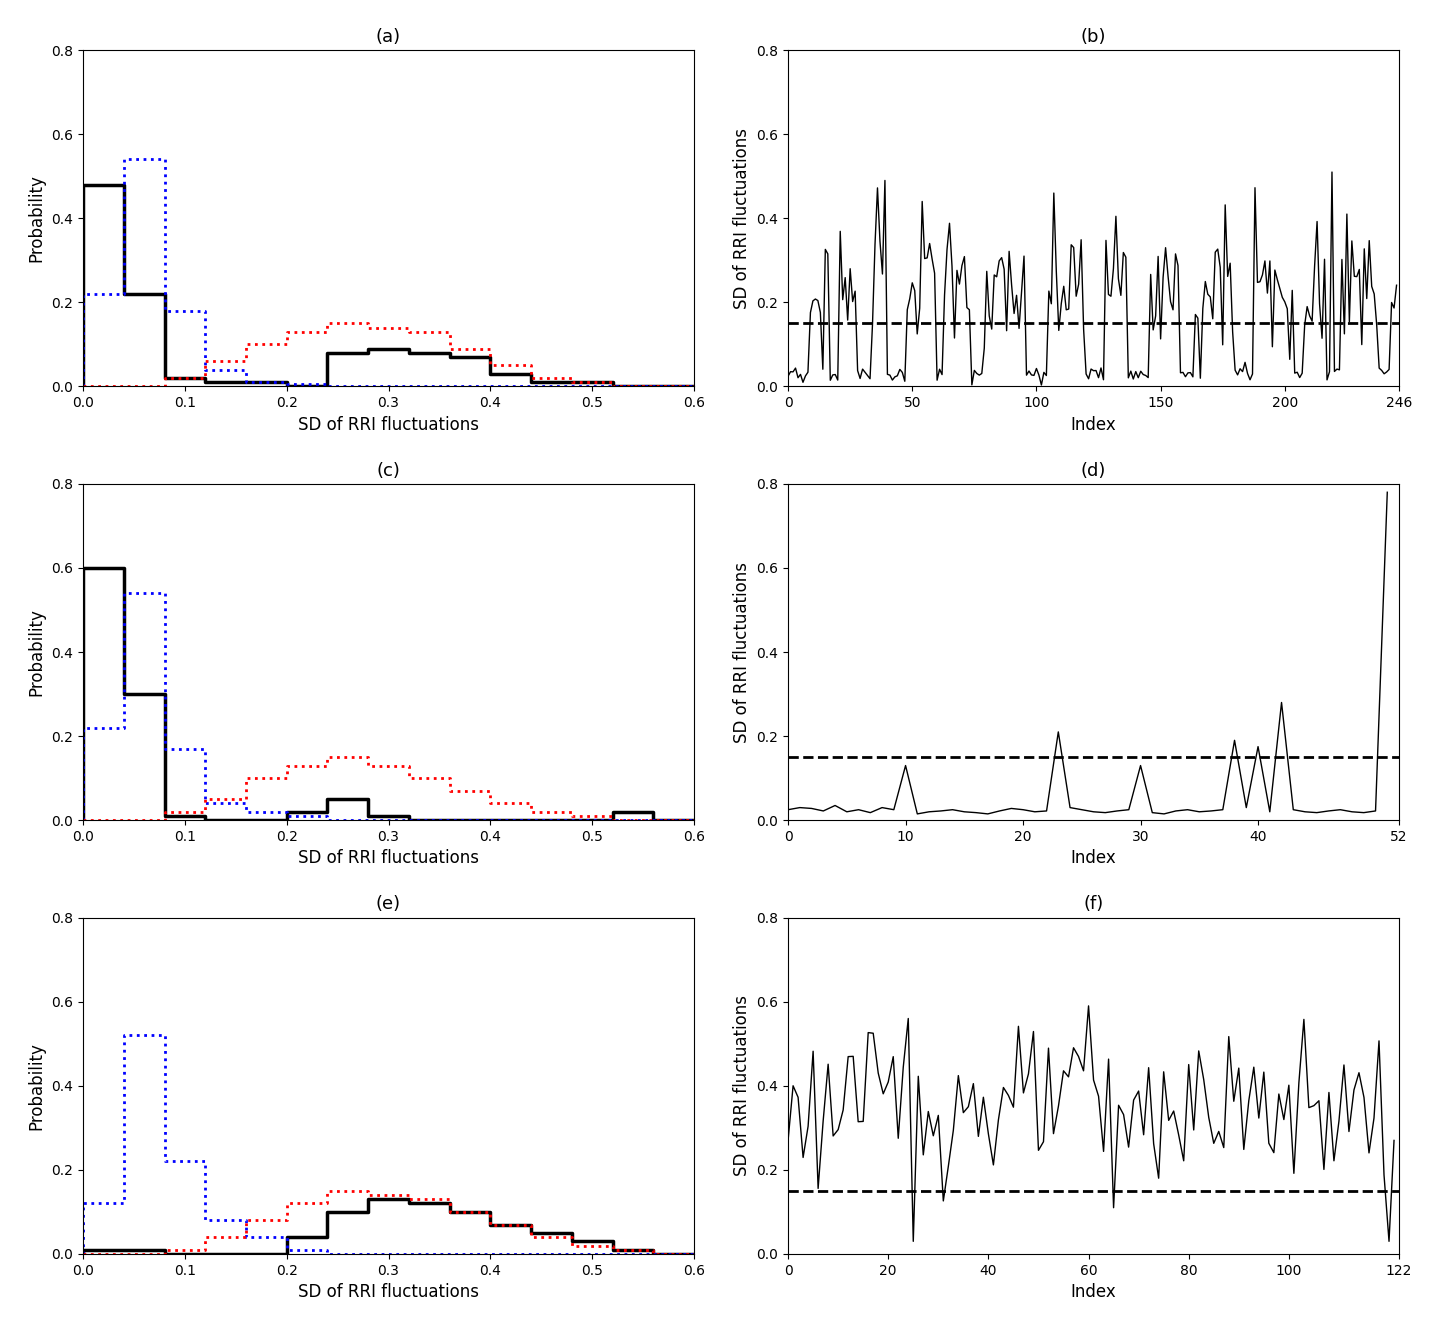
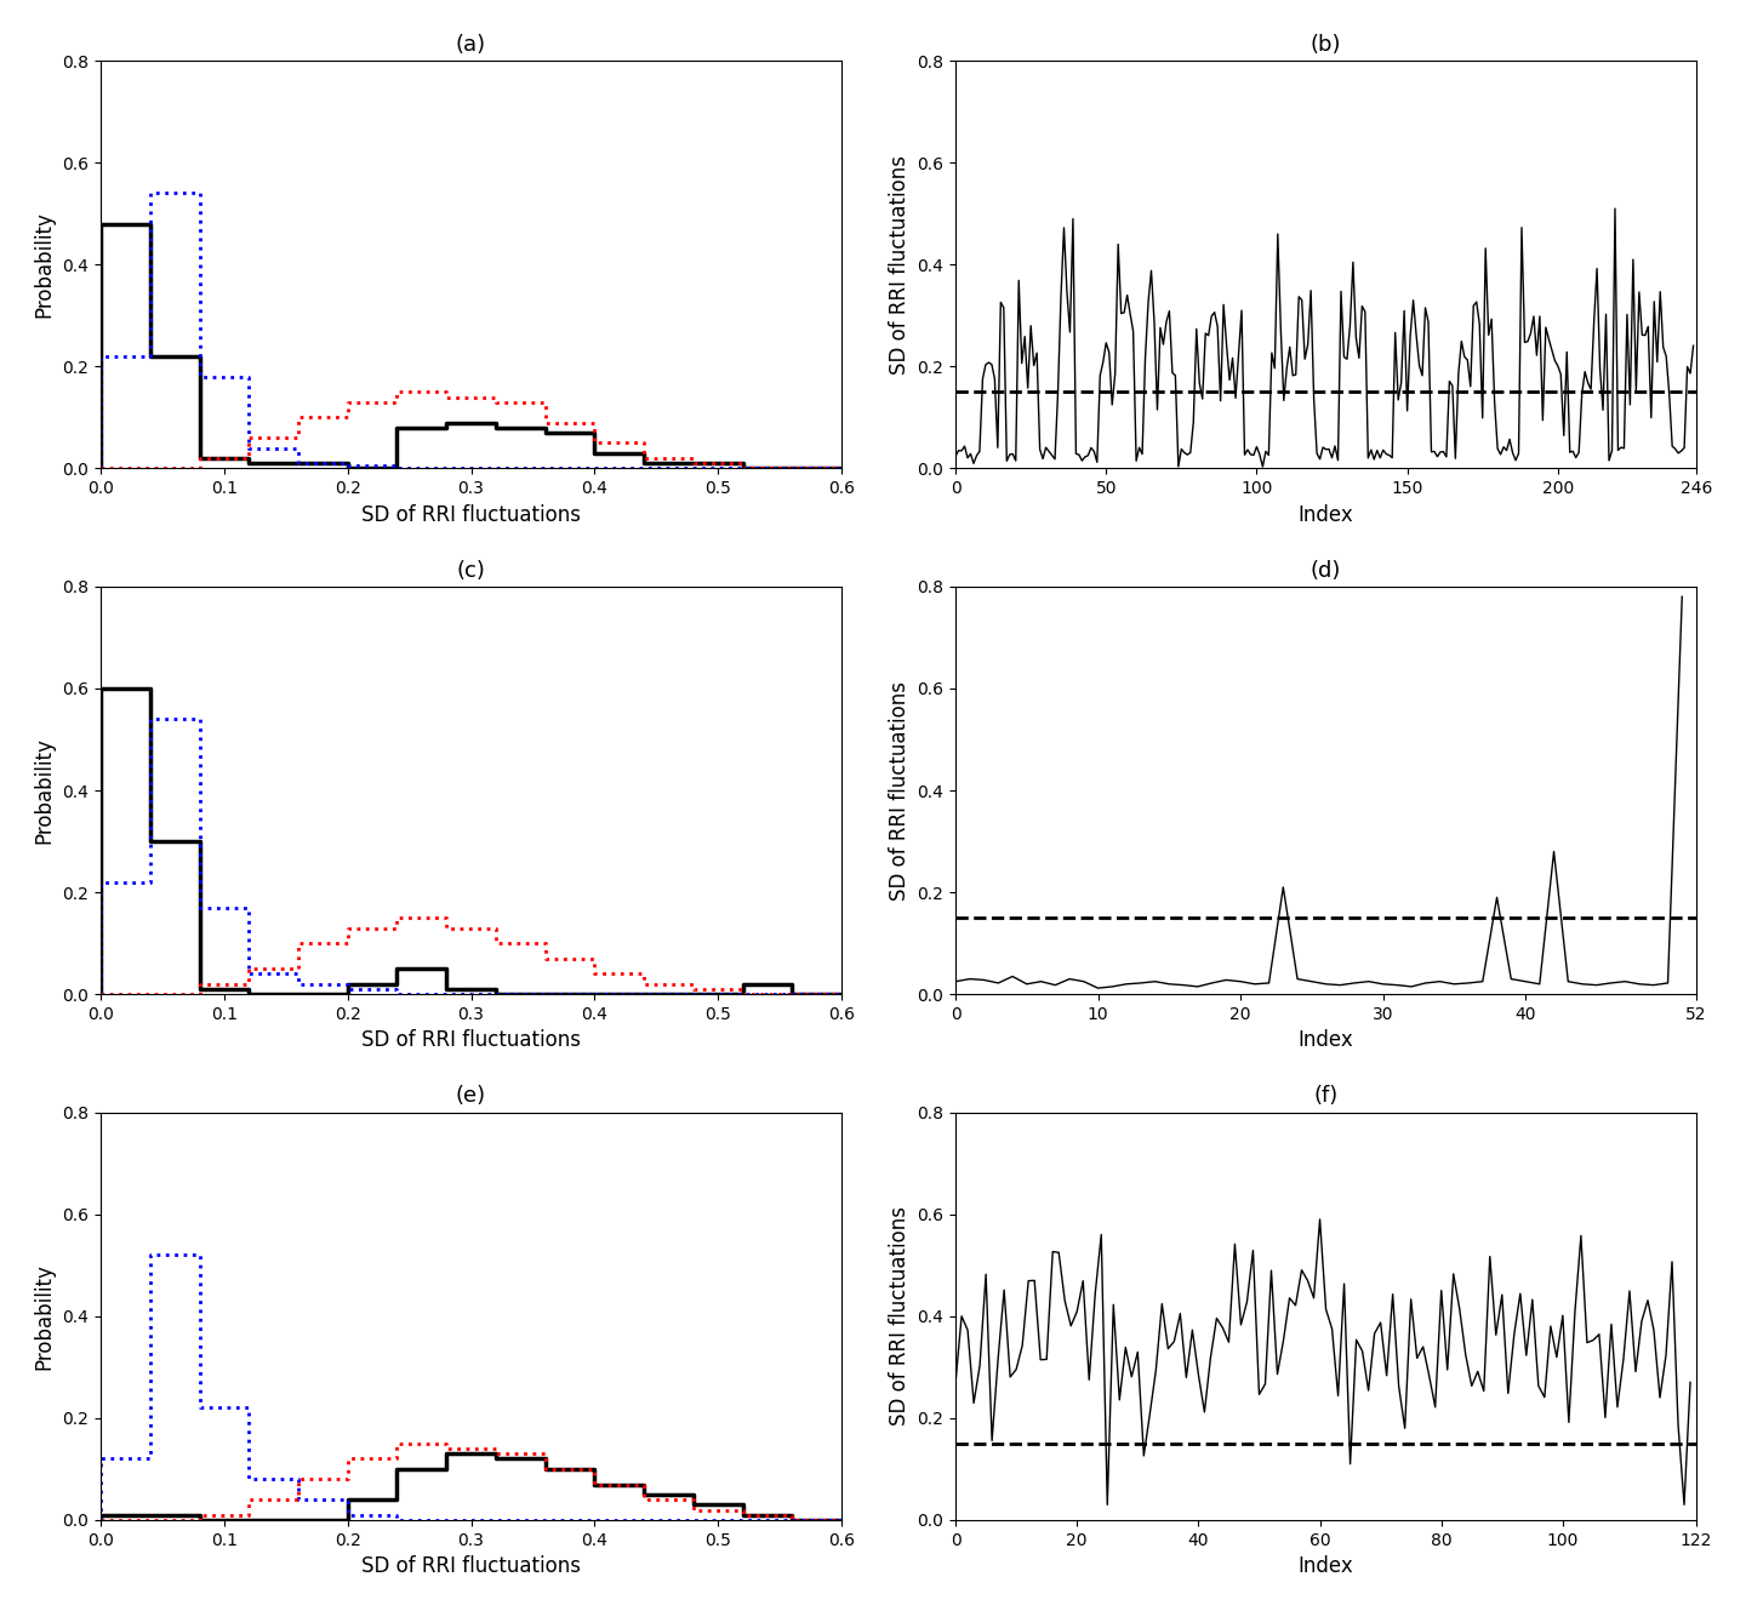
(d)/10: 0.130 -> 0.012
(d)/30: 0.130 -> 0.020
(d)/40: 0.175 -> 0.025
